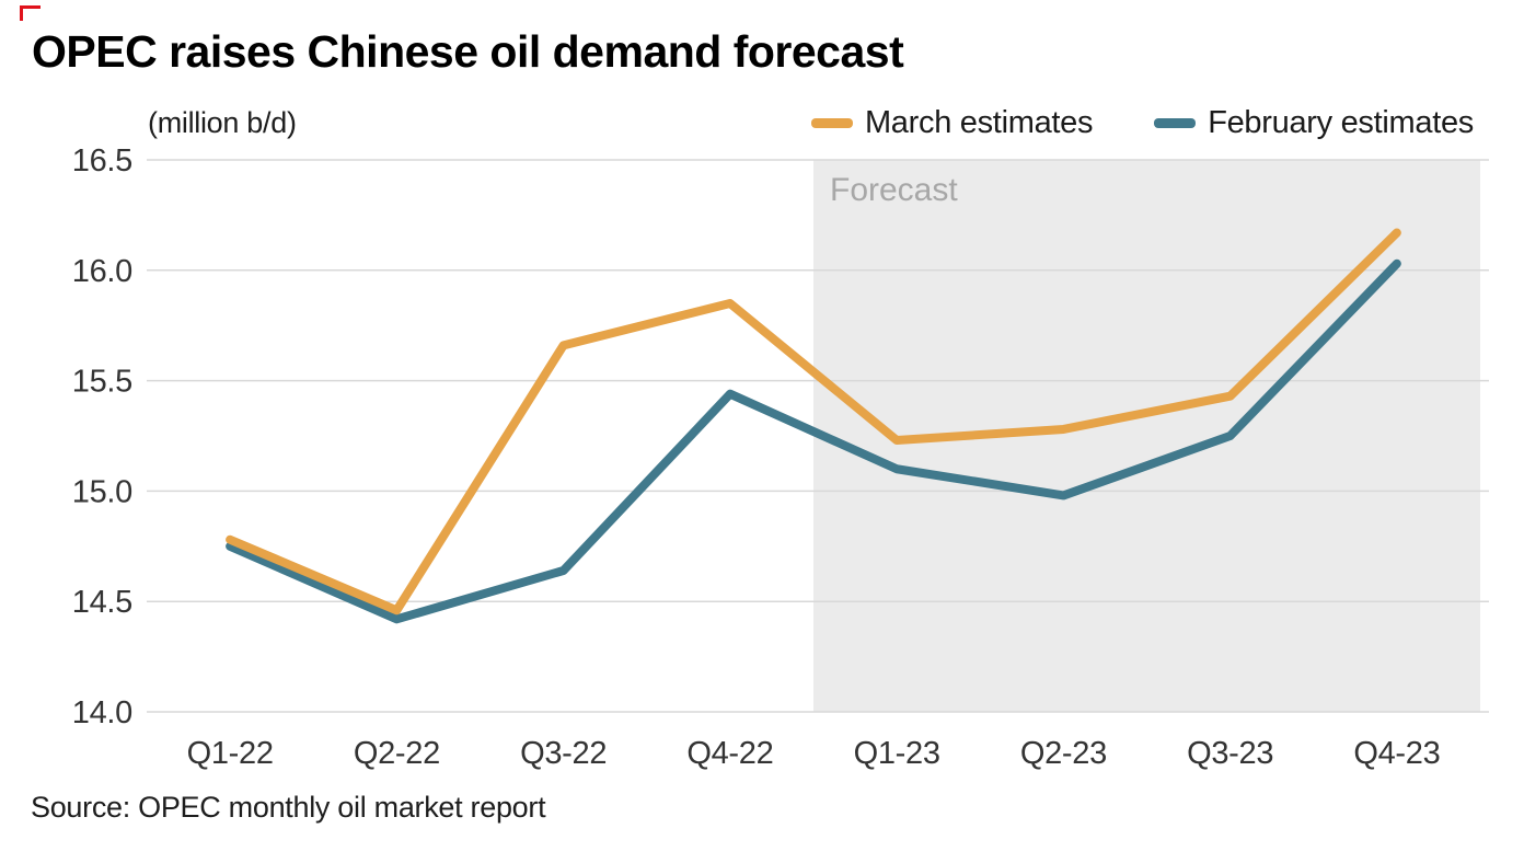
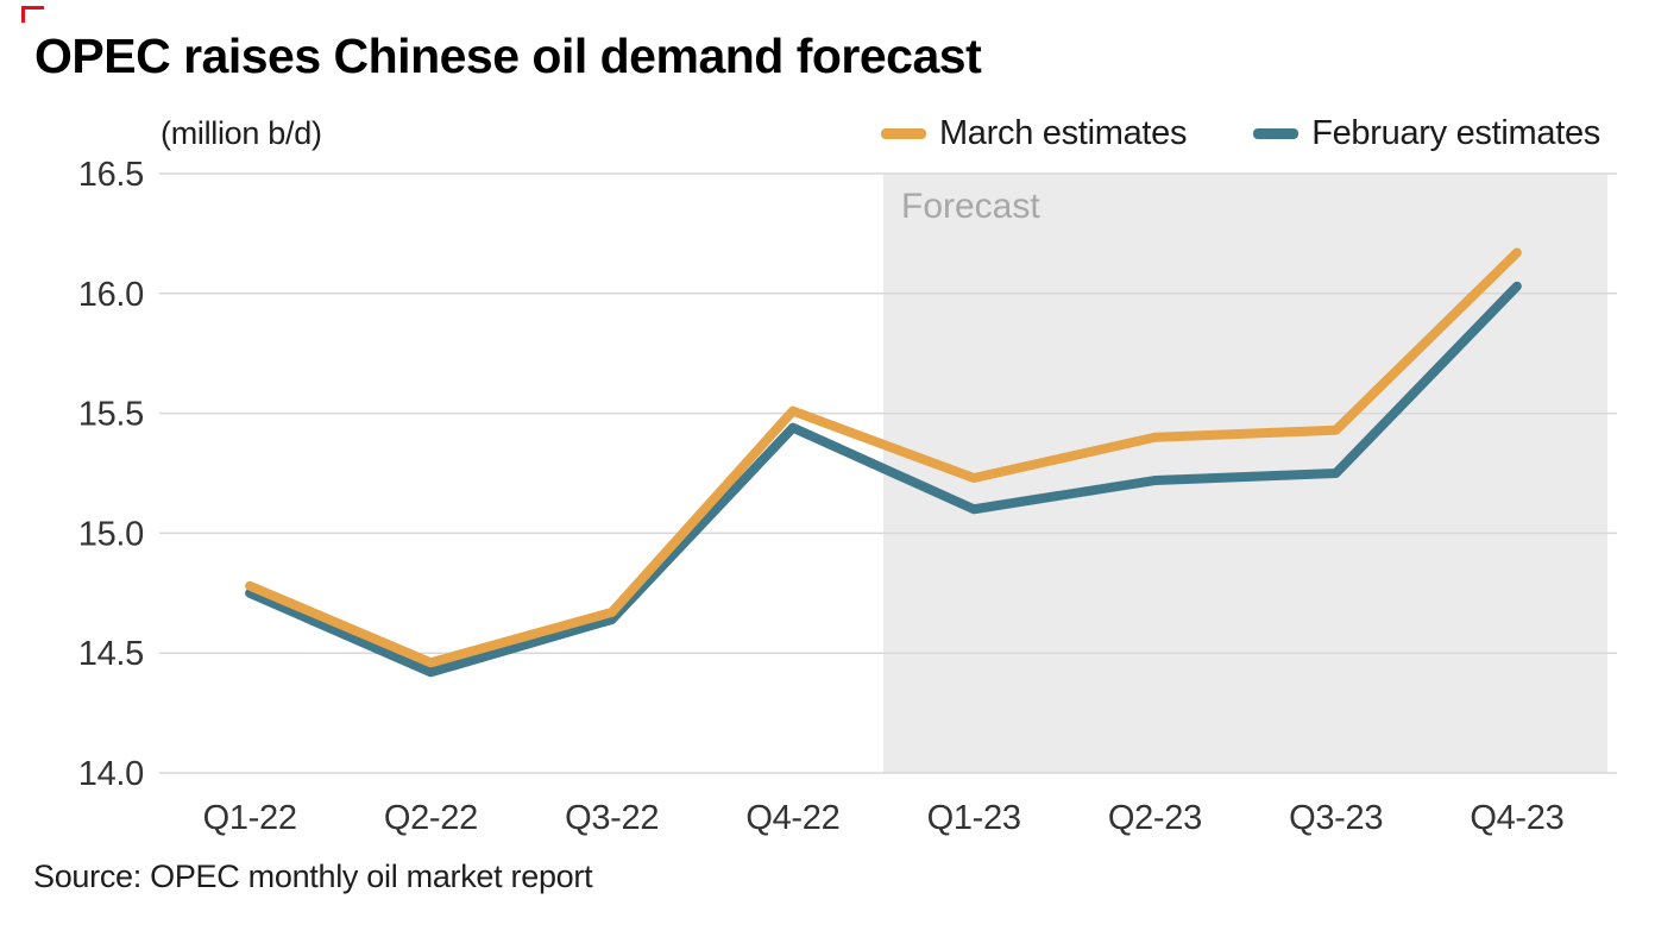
March estimates/Q3-22: 15.66 -> 14.67
March estimates/Q4-22: 15.85 -> 15.51
March estimates/Q2-23: 15.28 -> 15.40
February estimates/Q2-23: 14.98 -> 15.22
